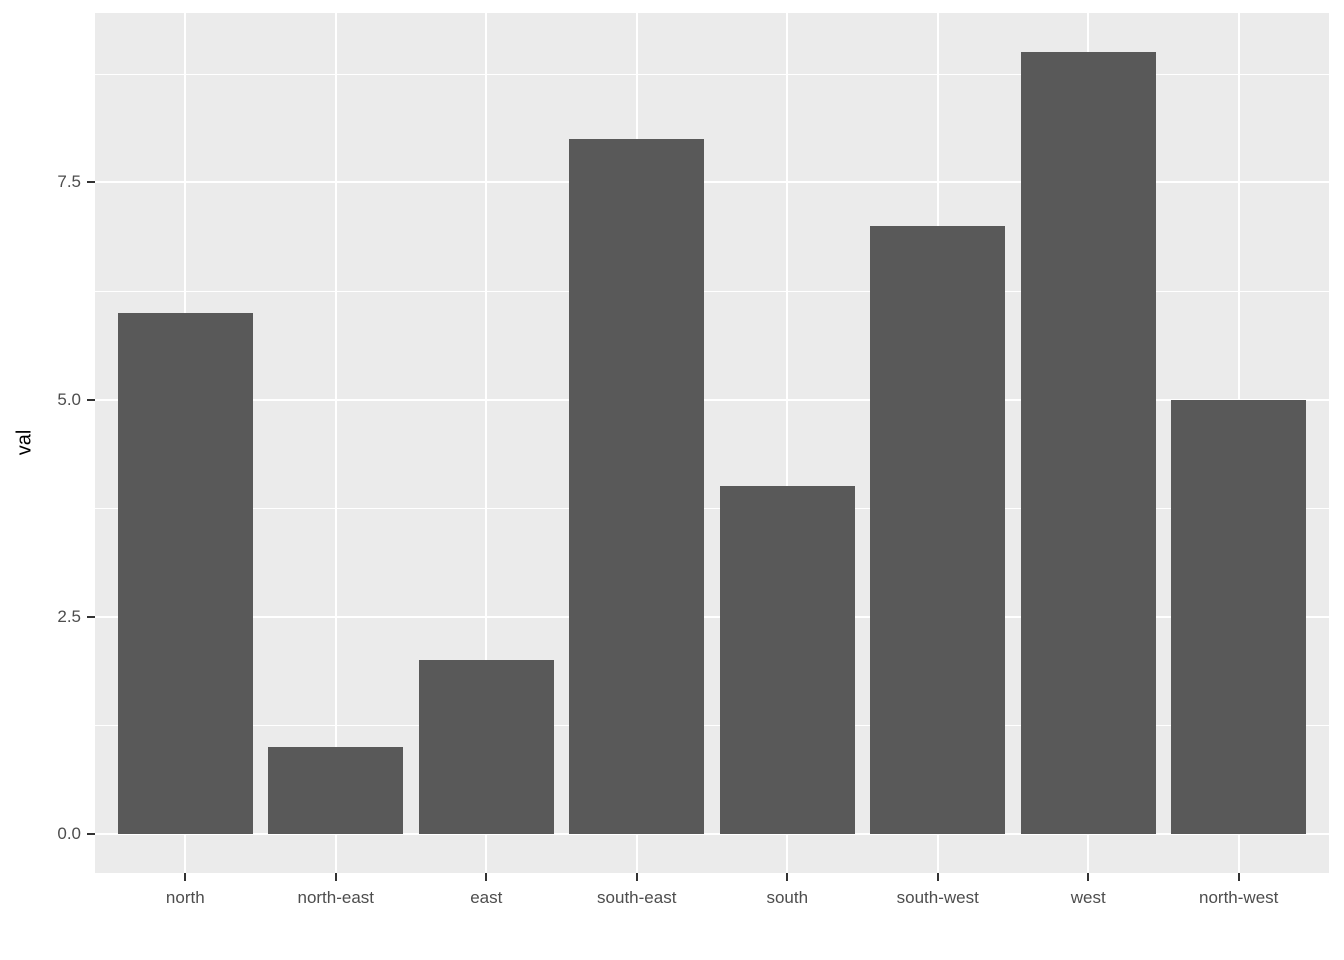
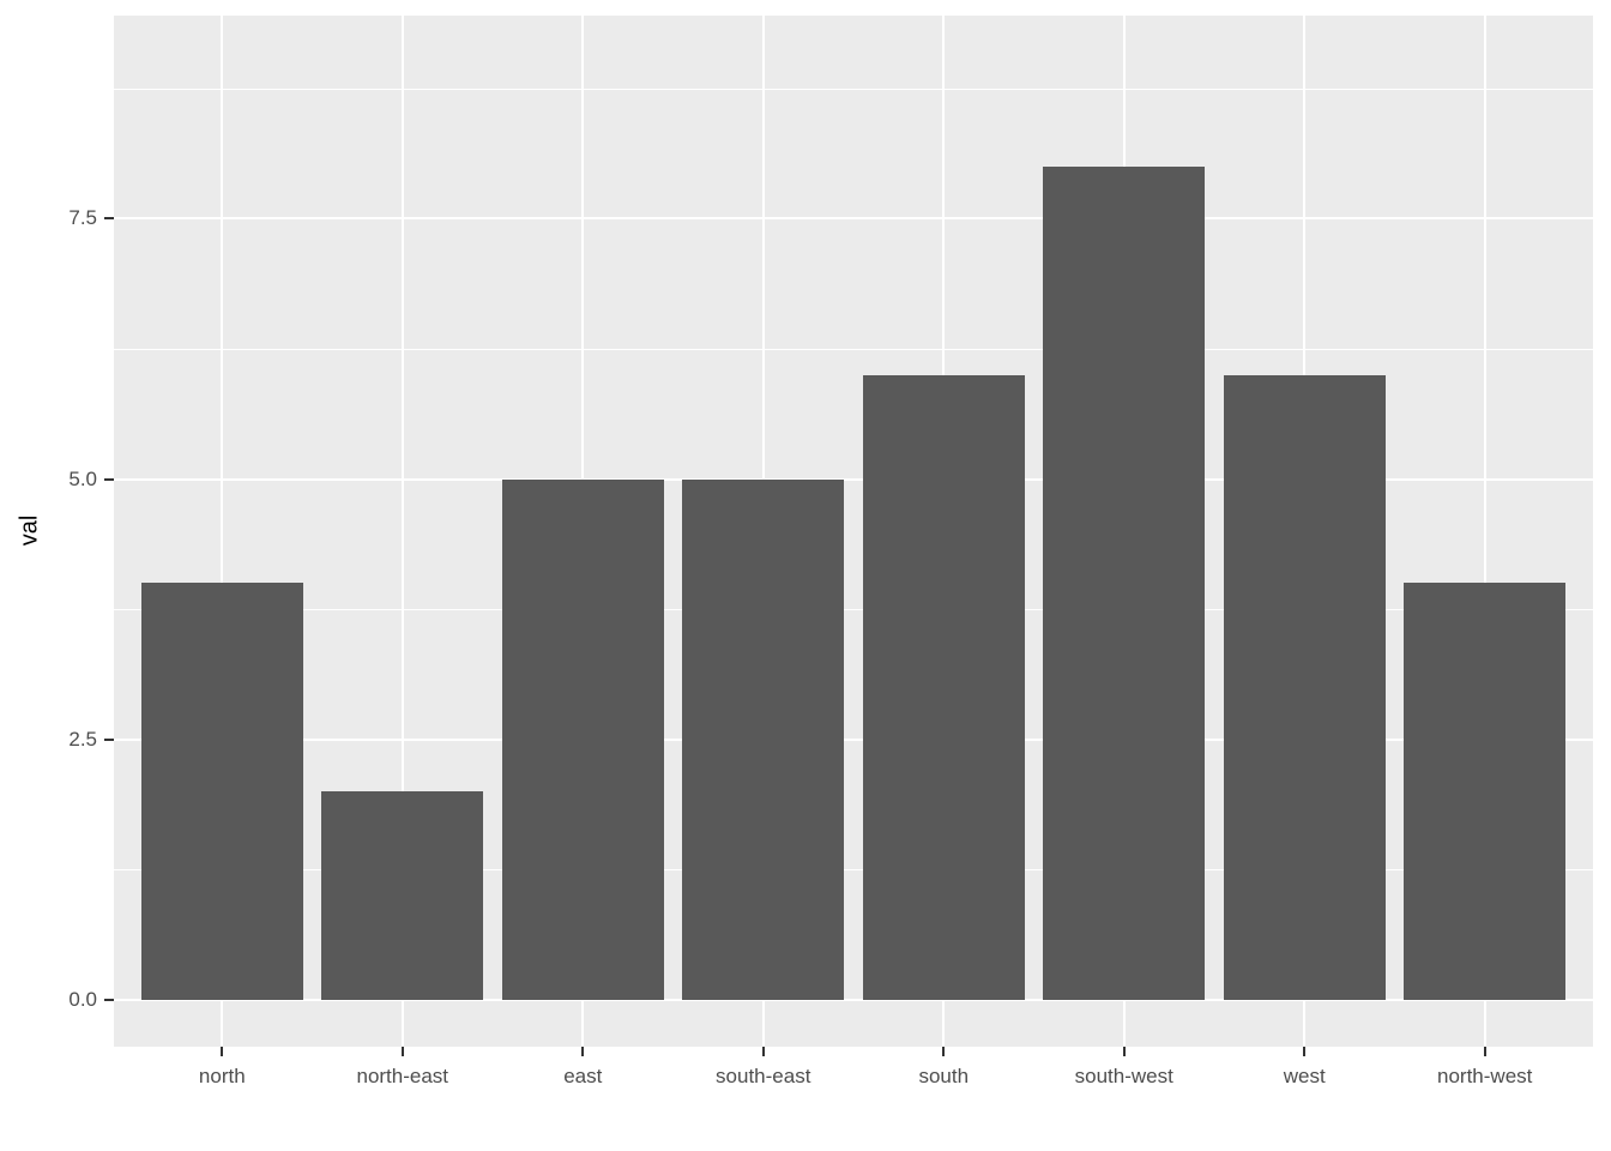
north: 6 -> 4
north-east: 1 -> 2
east: 2 -> 5
south-east: 8 -> 5
south: 4 -> 6
south-west: 7 -> 8
west: 9 -> 6
north-west: 5 -> 4
